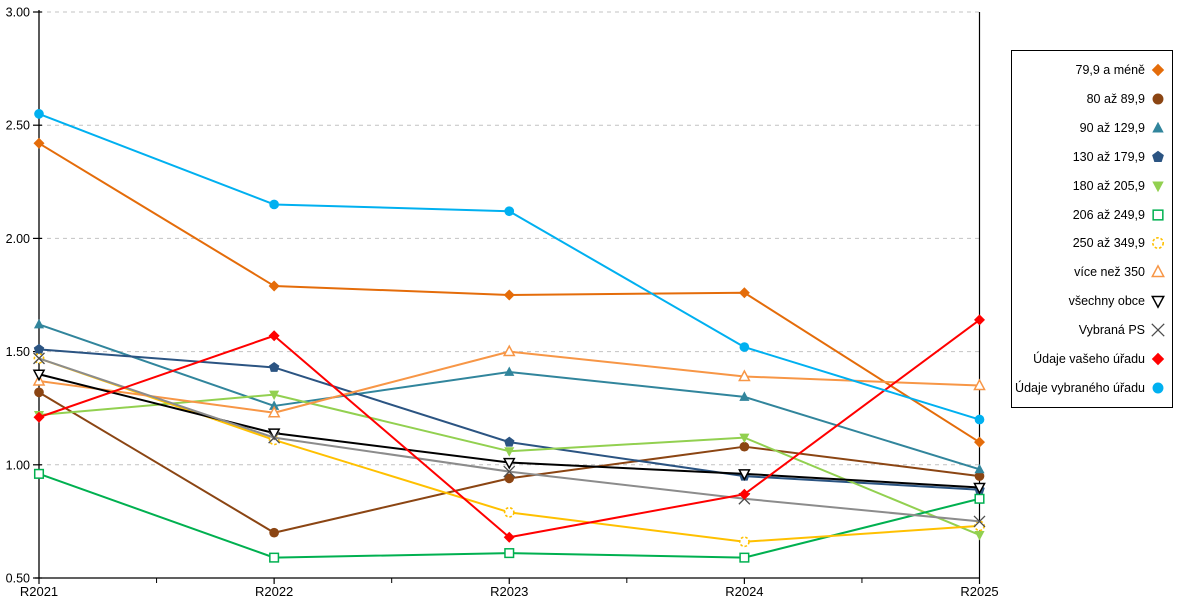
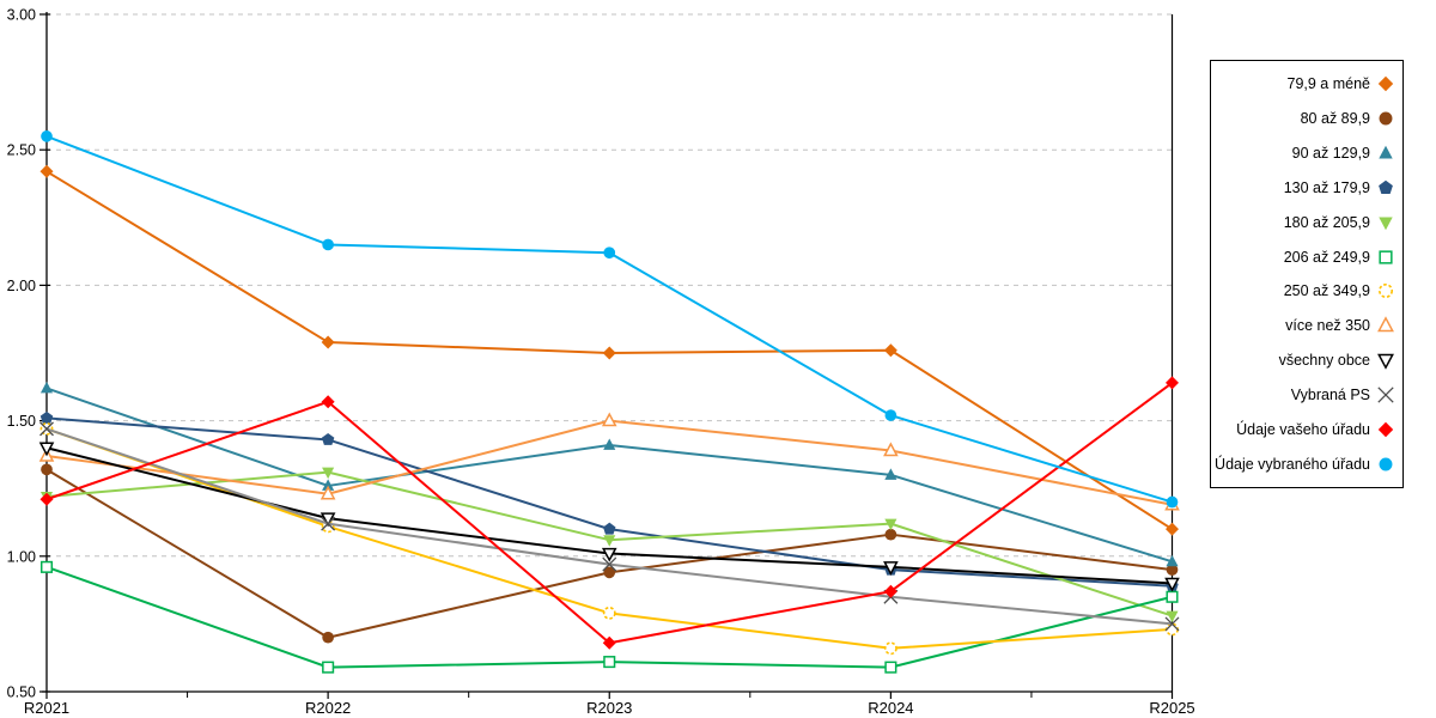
180 až 205,9/R2025: 0.69 -> 0.78
více než 350/R2025: 1.35 -> 1.19
